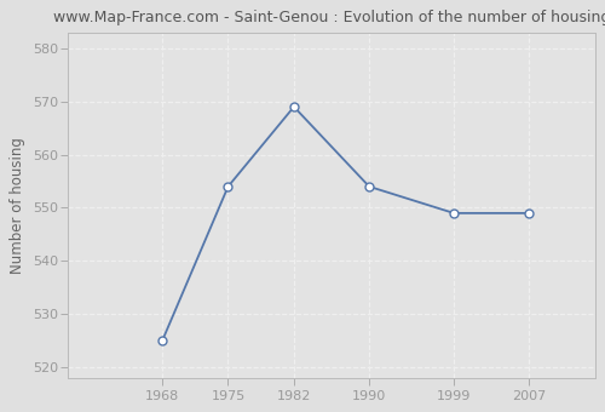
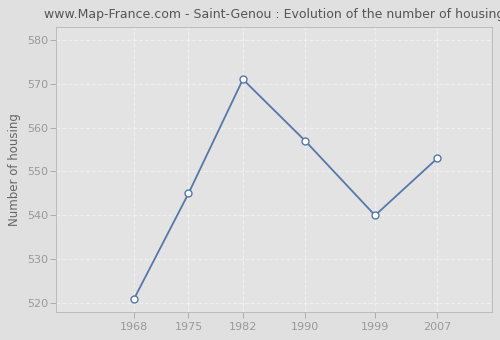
1968: 525 -> 521
1975: 554 -> 545
1982: 569 -> 571
1990: 554 -> 557
1999: 549 -> 540
2007: 549 -> 553
